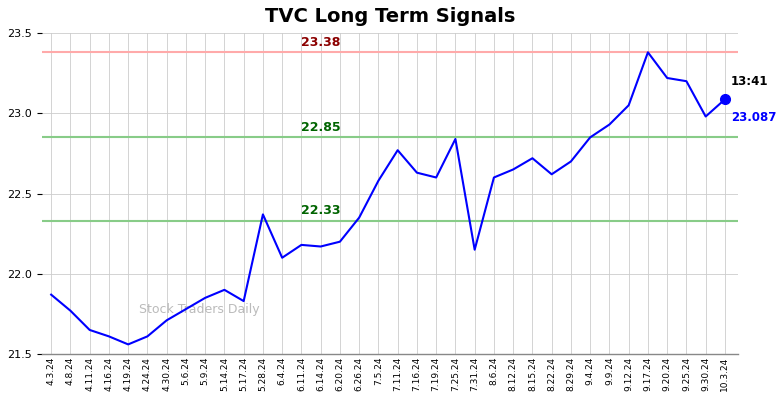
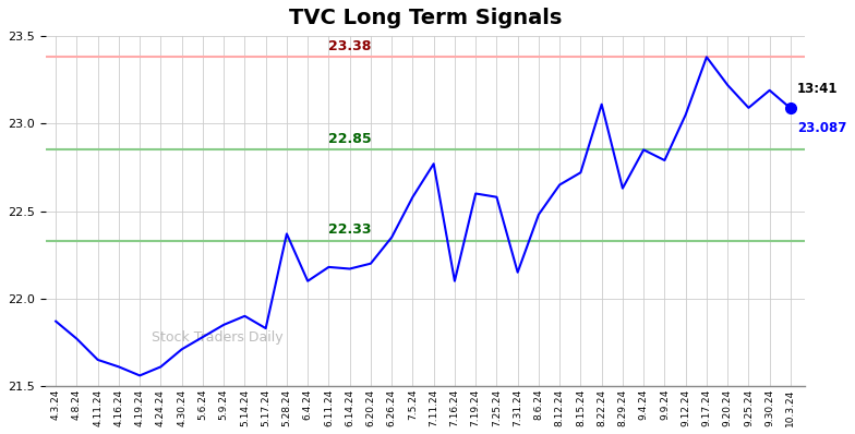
7.16.24: 22.63 -> 22.10
7.25.24: 22.84 -> 22.58
8.6.24: 22.60 -> 22.48
8.22.24: 22.62 -> 23.11
8.29.24: 22.70 -> 22.63
9.9.24: 22.93 -> 22.79
9.25.24: 23.20 -> 23.09
9.30.24: 22.98 -> 23.19
